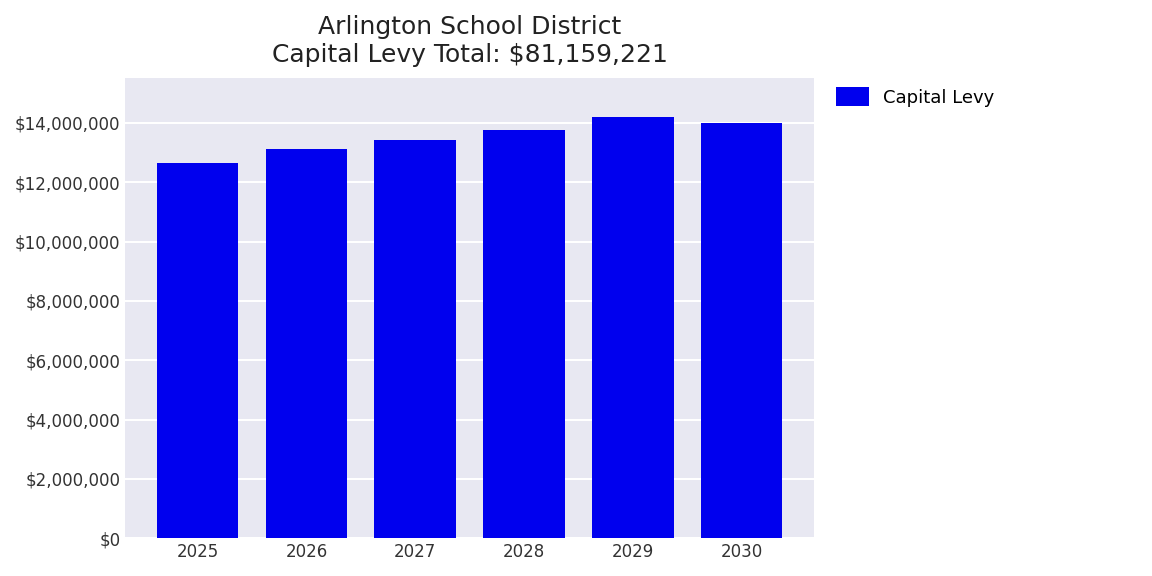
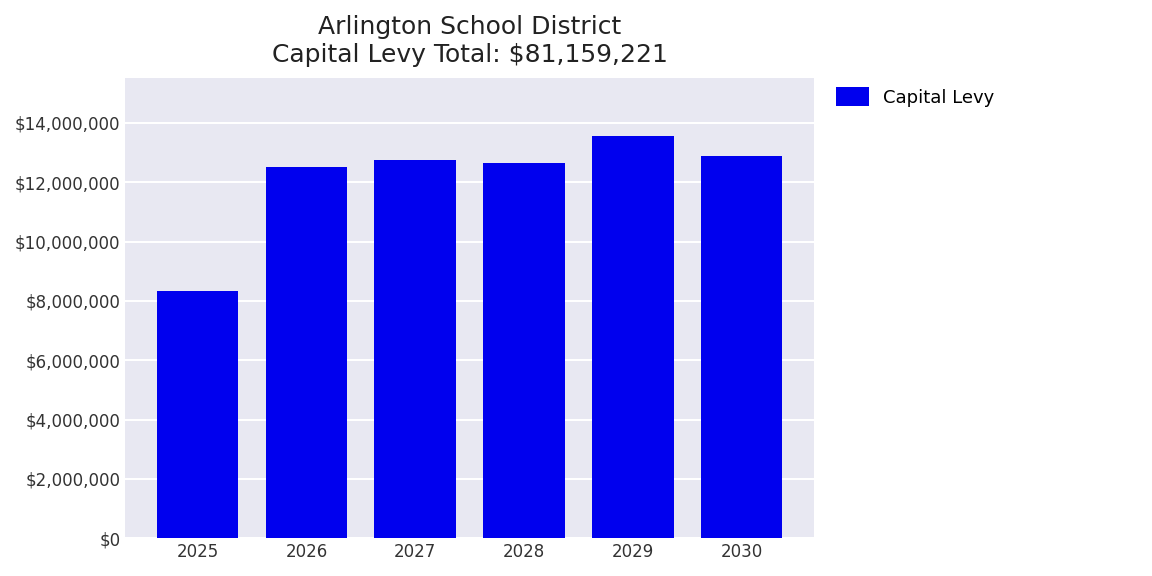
2025: $12,660,000 -> $8,350,000
2026: $13,110,000 -> $12,500,000
2027: $13,410,000 -> $12,750,000
2028: $13,760,000 -> $12,650,000
2029: $14,210,000 -> $13,550,000
2030: $14,010,000 -> $12,900,000
